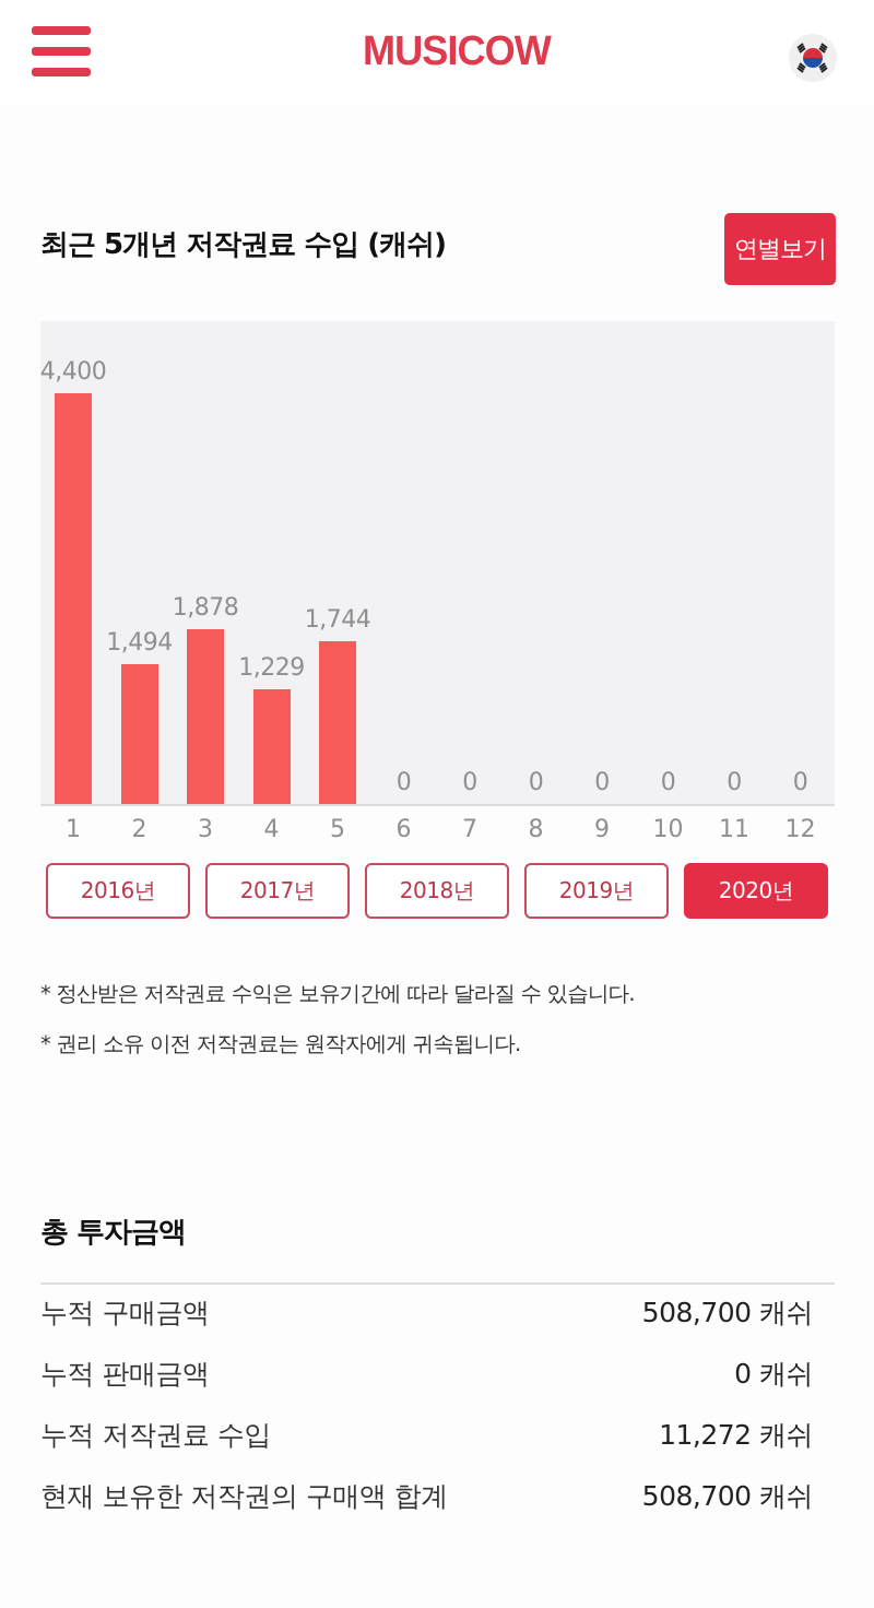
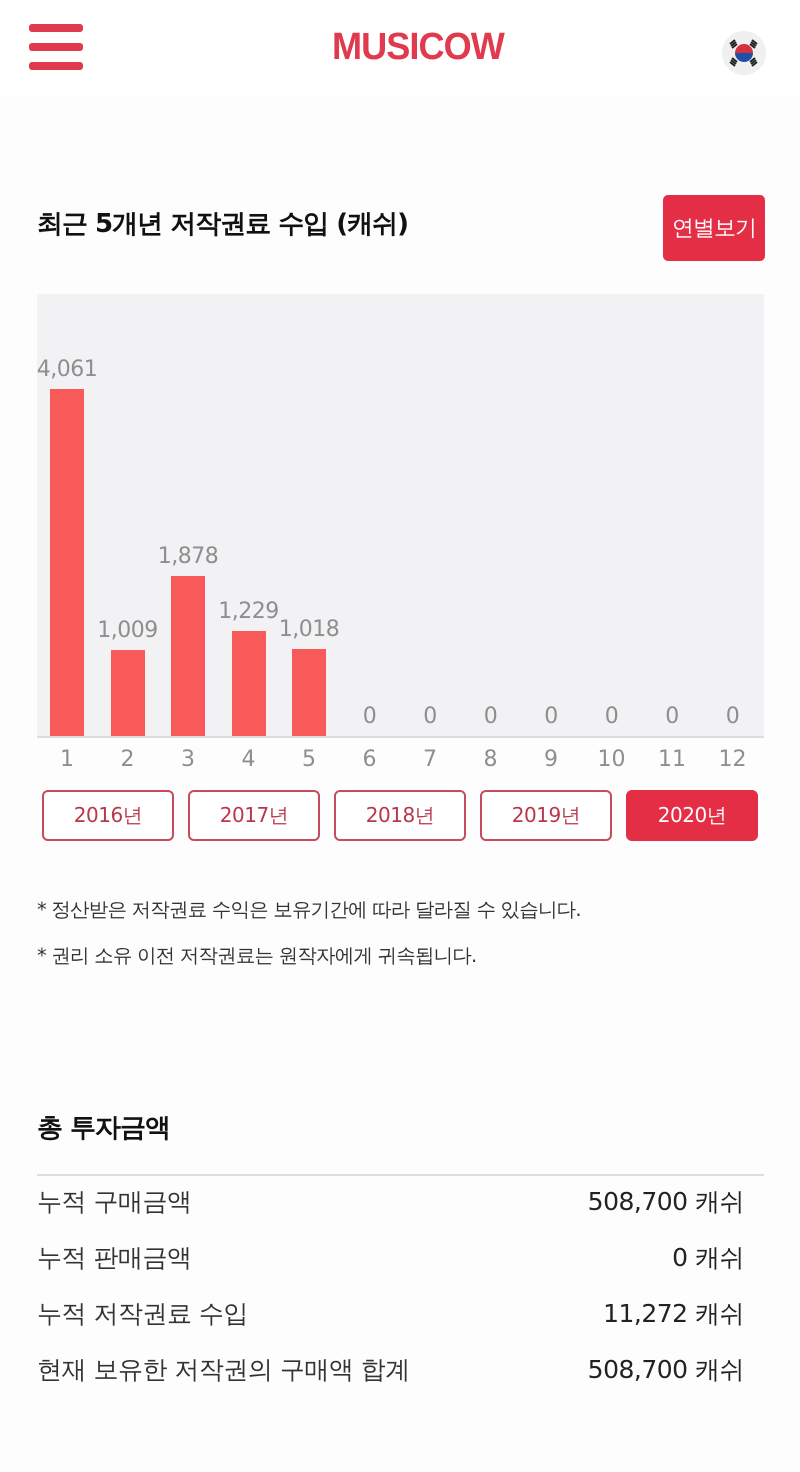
1: 4,400 -> 4,061
2: 1,494 -> 1,009
5: 1,744 -> 1,018
